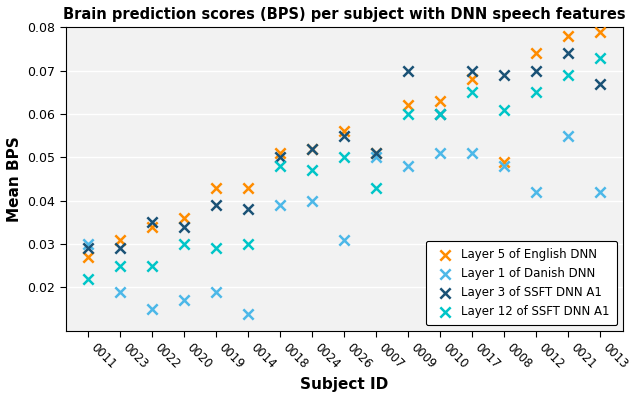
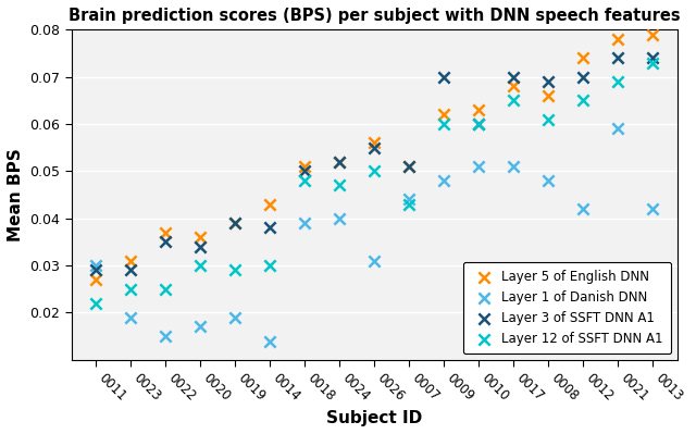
Layer 5 of English DNN/0022: 0.034 -> 0.037
Layer 5 of English DNN/0019: 0.043 -> 0.039
Layer 1 of Danish DNN/0007: 0.050 -> 0.044
Layer 5 of English DNN/0008: 0.049 -> 0.066
Layer 1 of Danish DNN/0021: 0.055 -> 0.059
Layer 3 of SSFT DNN A1/0013: 0.067 -> 0.074
